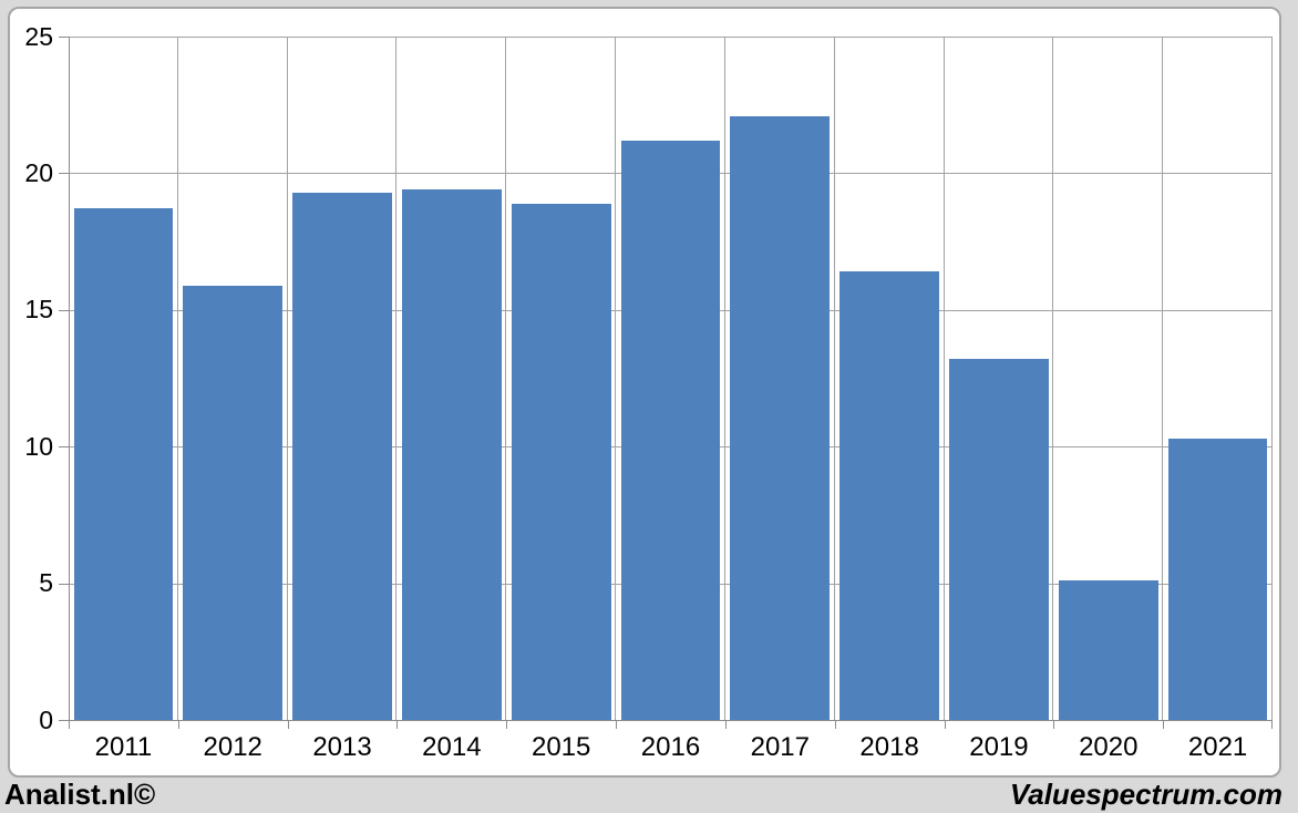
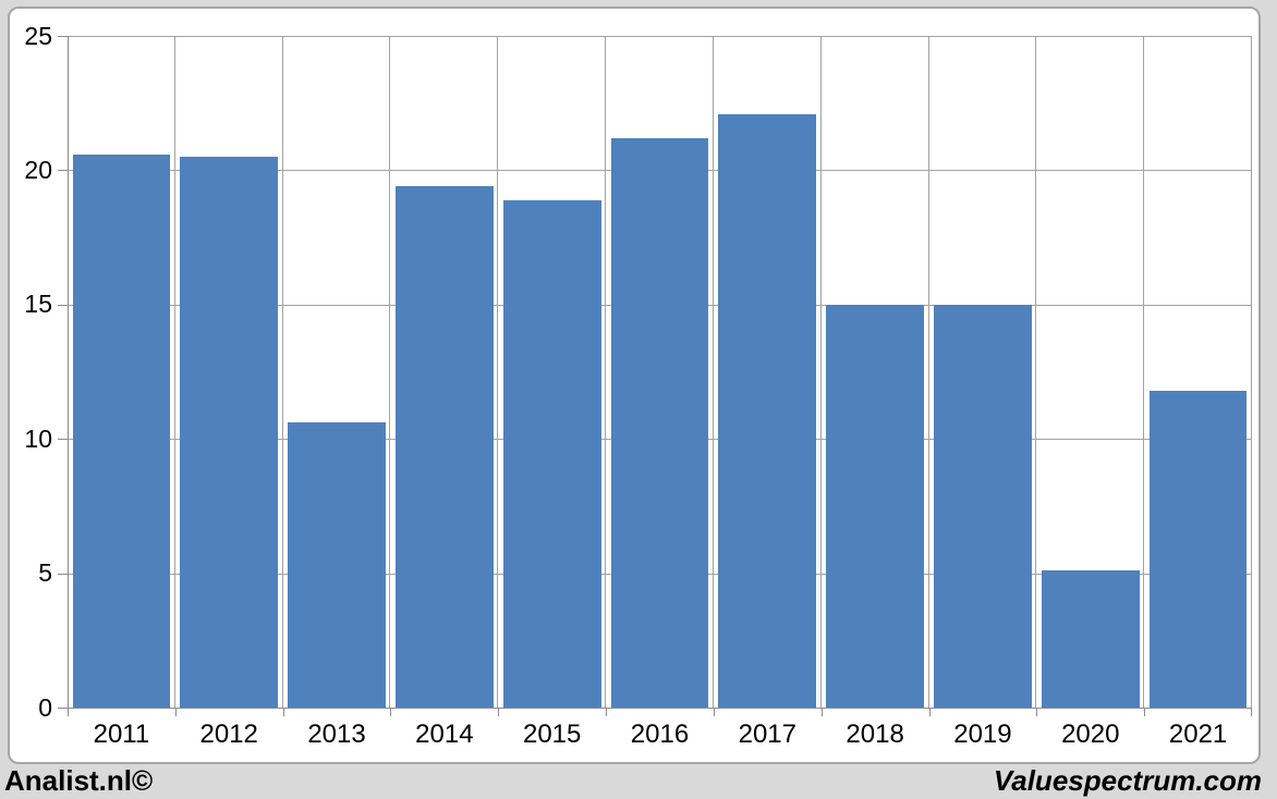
2011: 18.7 -> 20.6
2012: 15.9 -> 20.5
2013: 19.3 -> 10.6
2018: 16.4 -> 15.0
2019: 13.2 -> 15.0
2021: 10.3 -> 11.8
